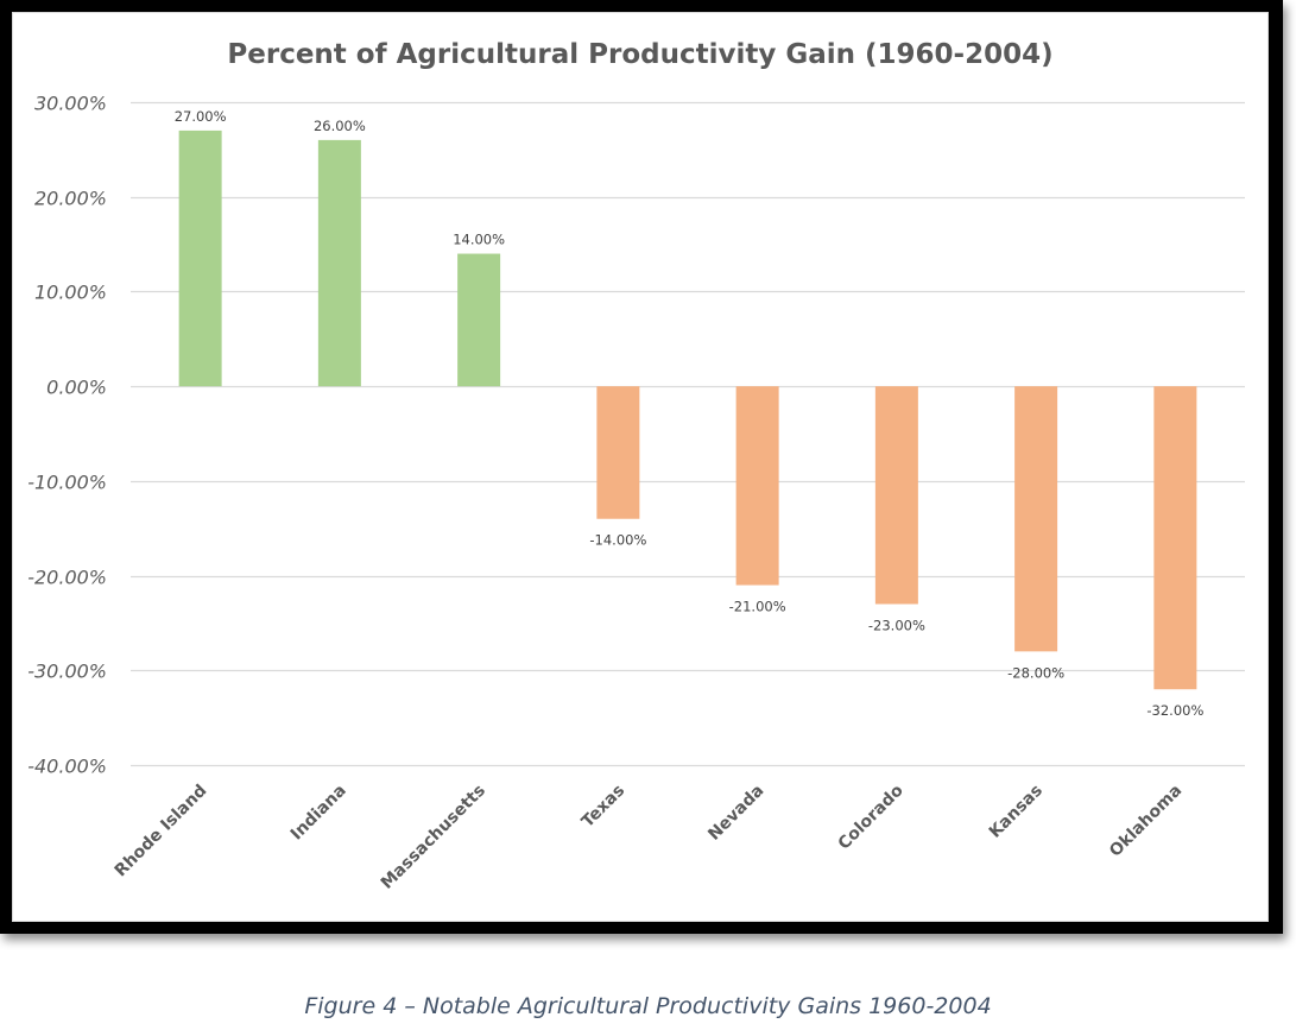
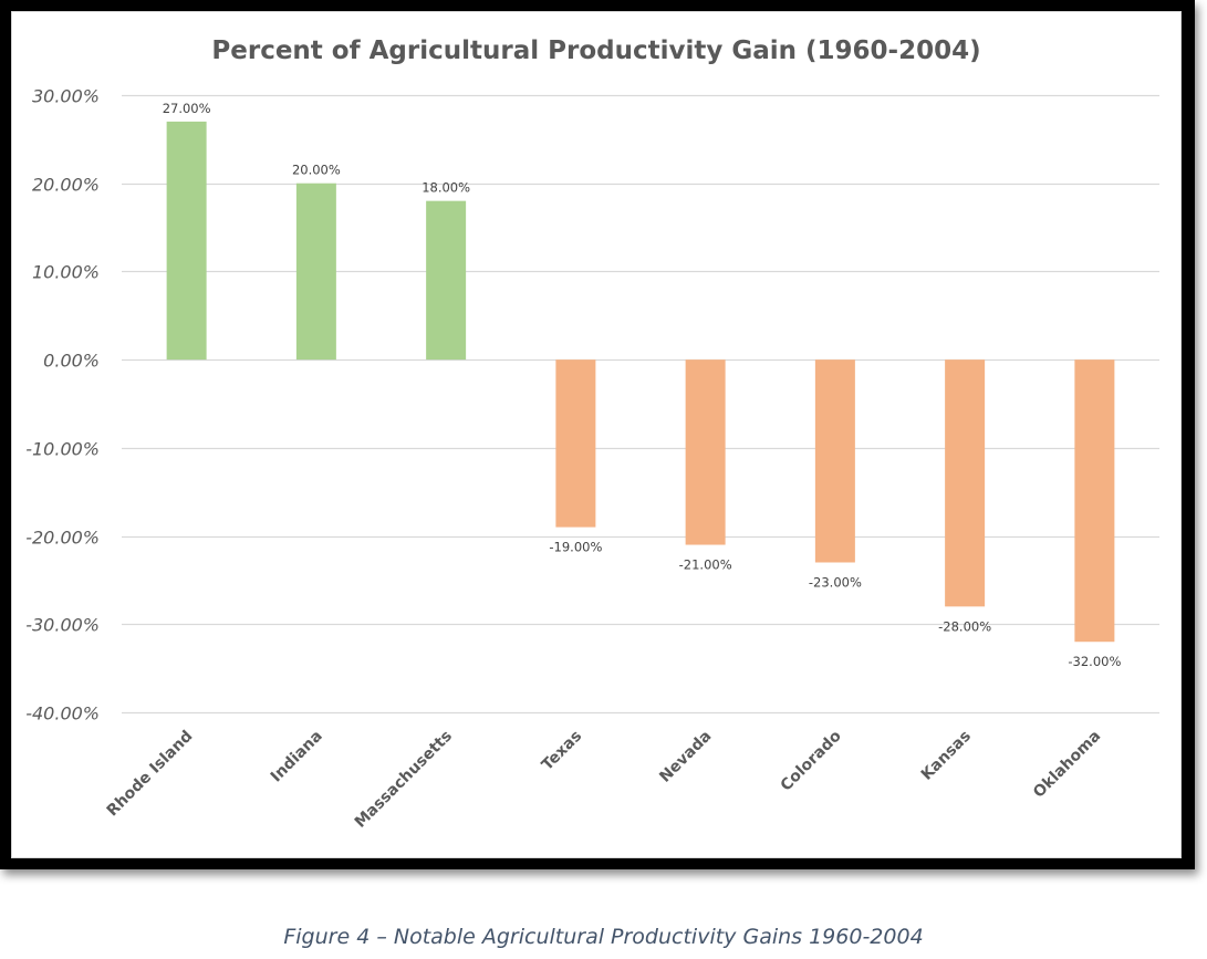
Indiana: 26.00% -> 20.00%
Massachusetts: 14.00% -> 18.00%
Texas: -14.00% -> -19.00%
